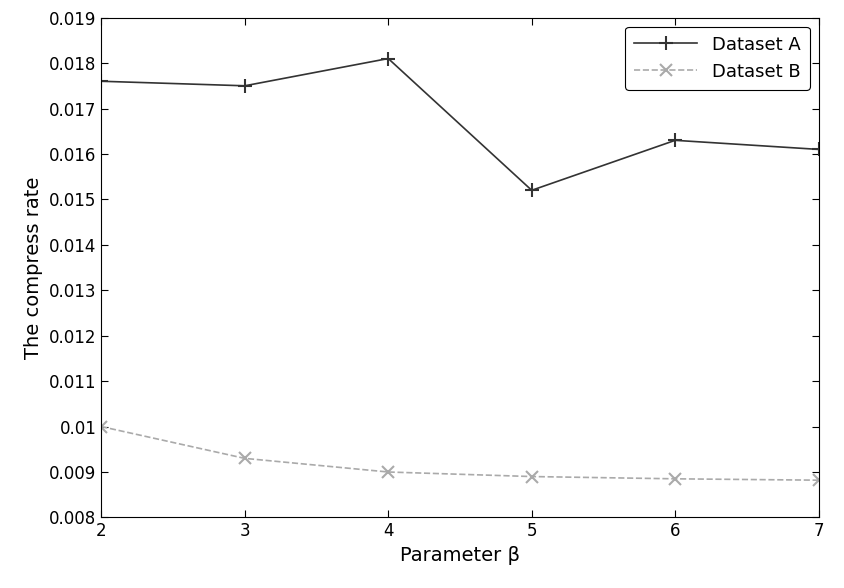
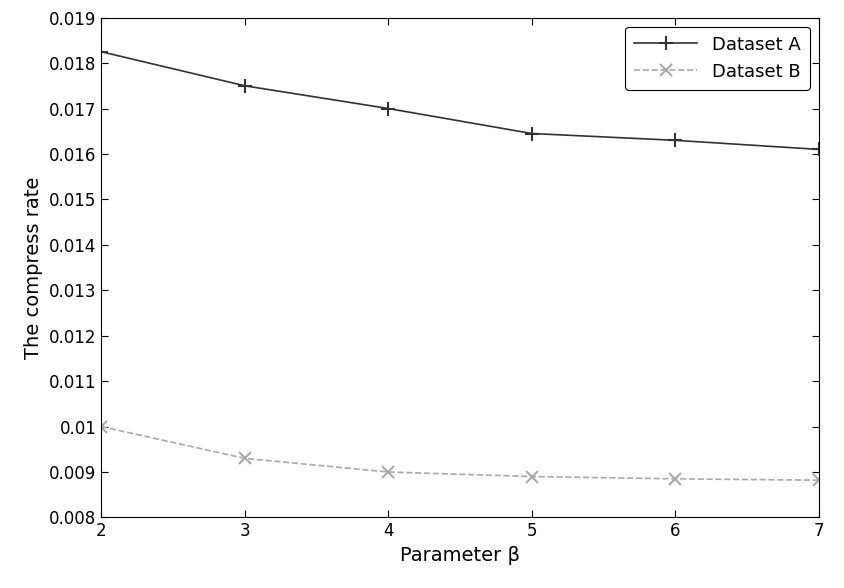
Dataset A/2: 0.01760 -> 0.01825
Dataset A/4: 0.01810 -> 0.01700
Dataset A/5: 0.01520 -> 0.01645
